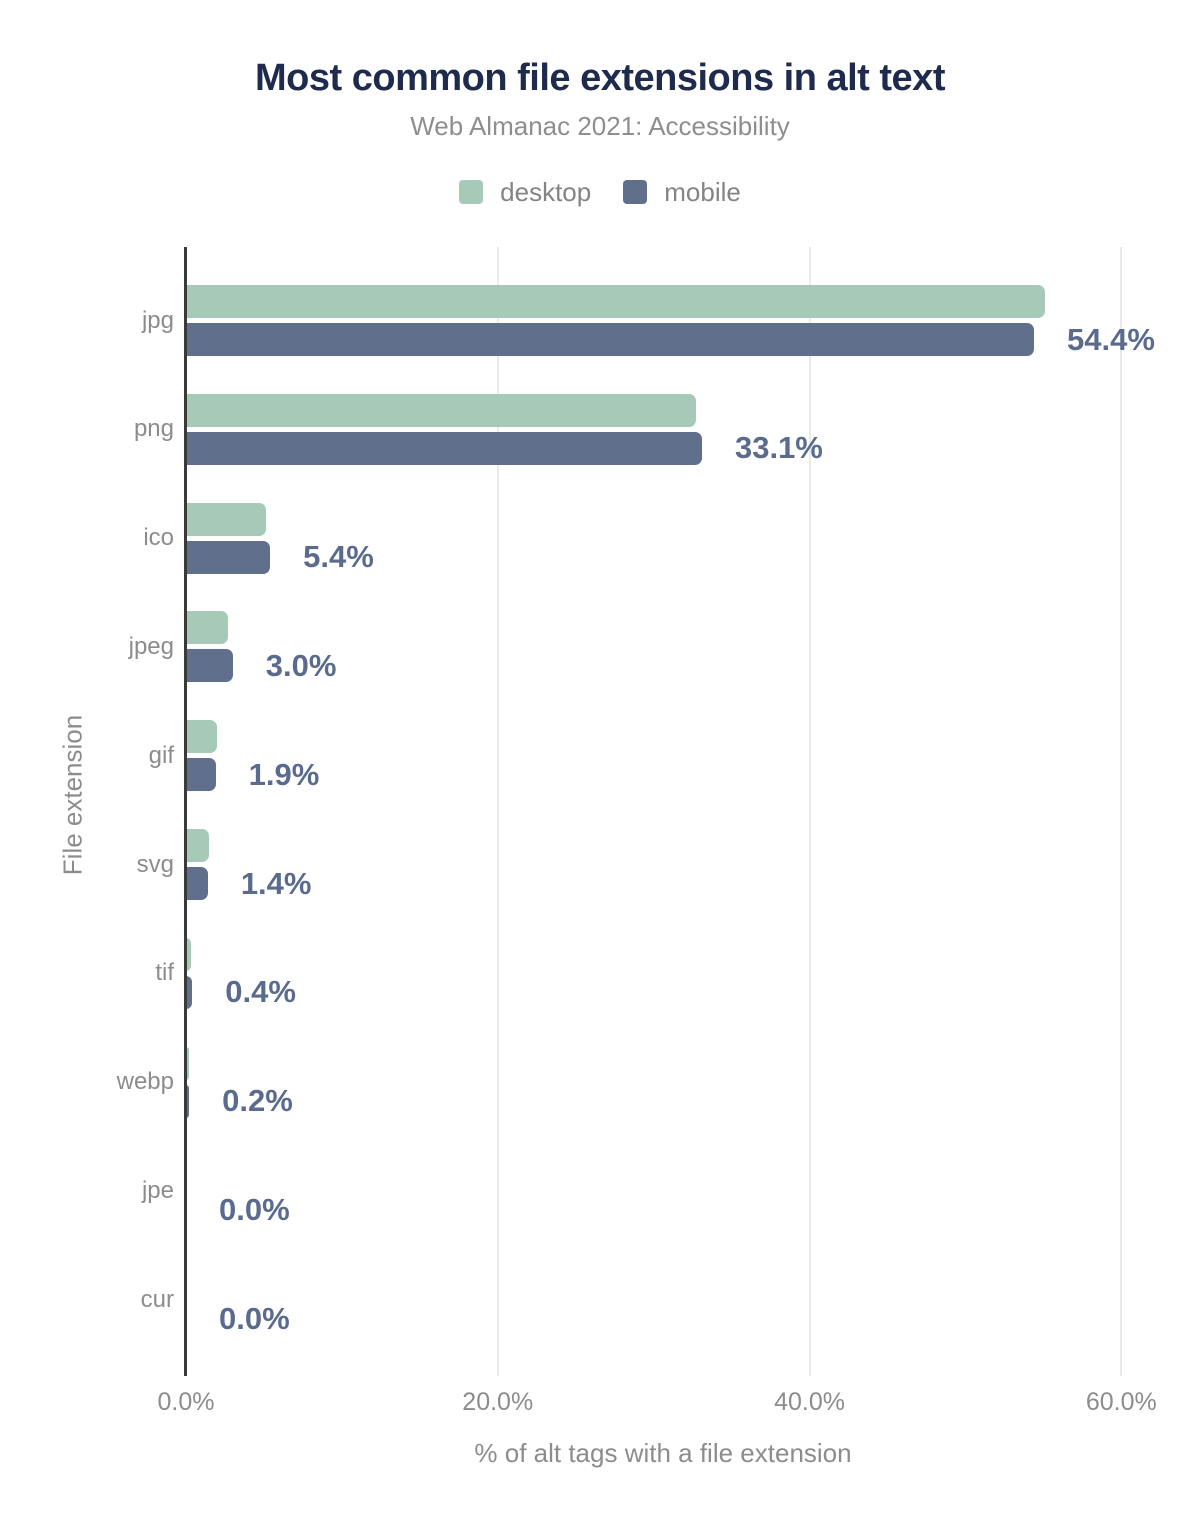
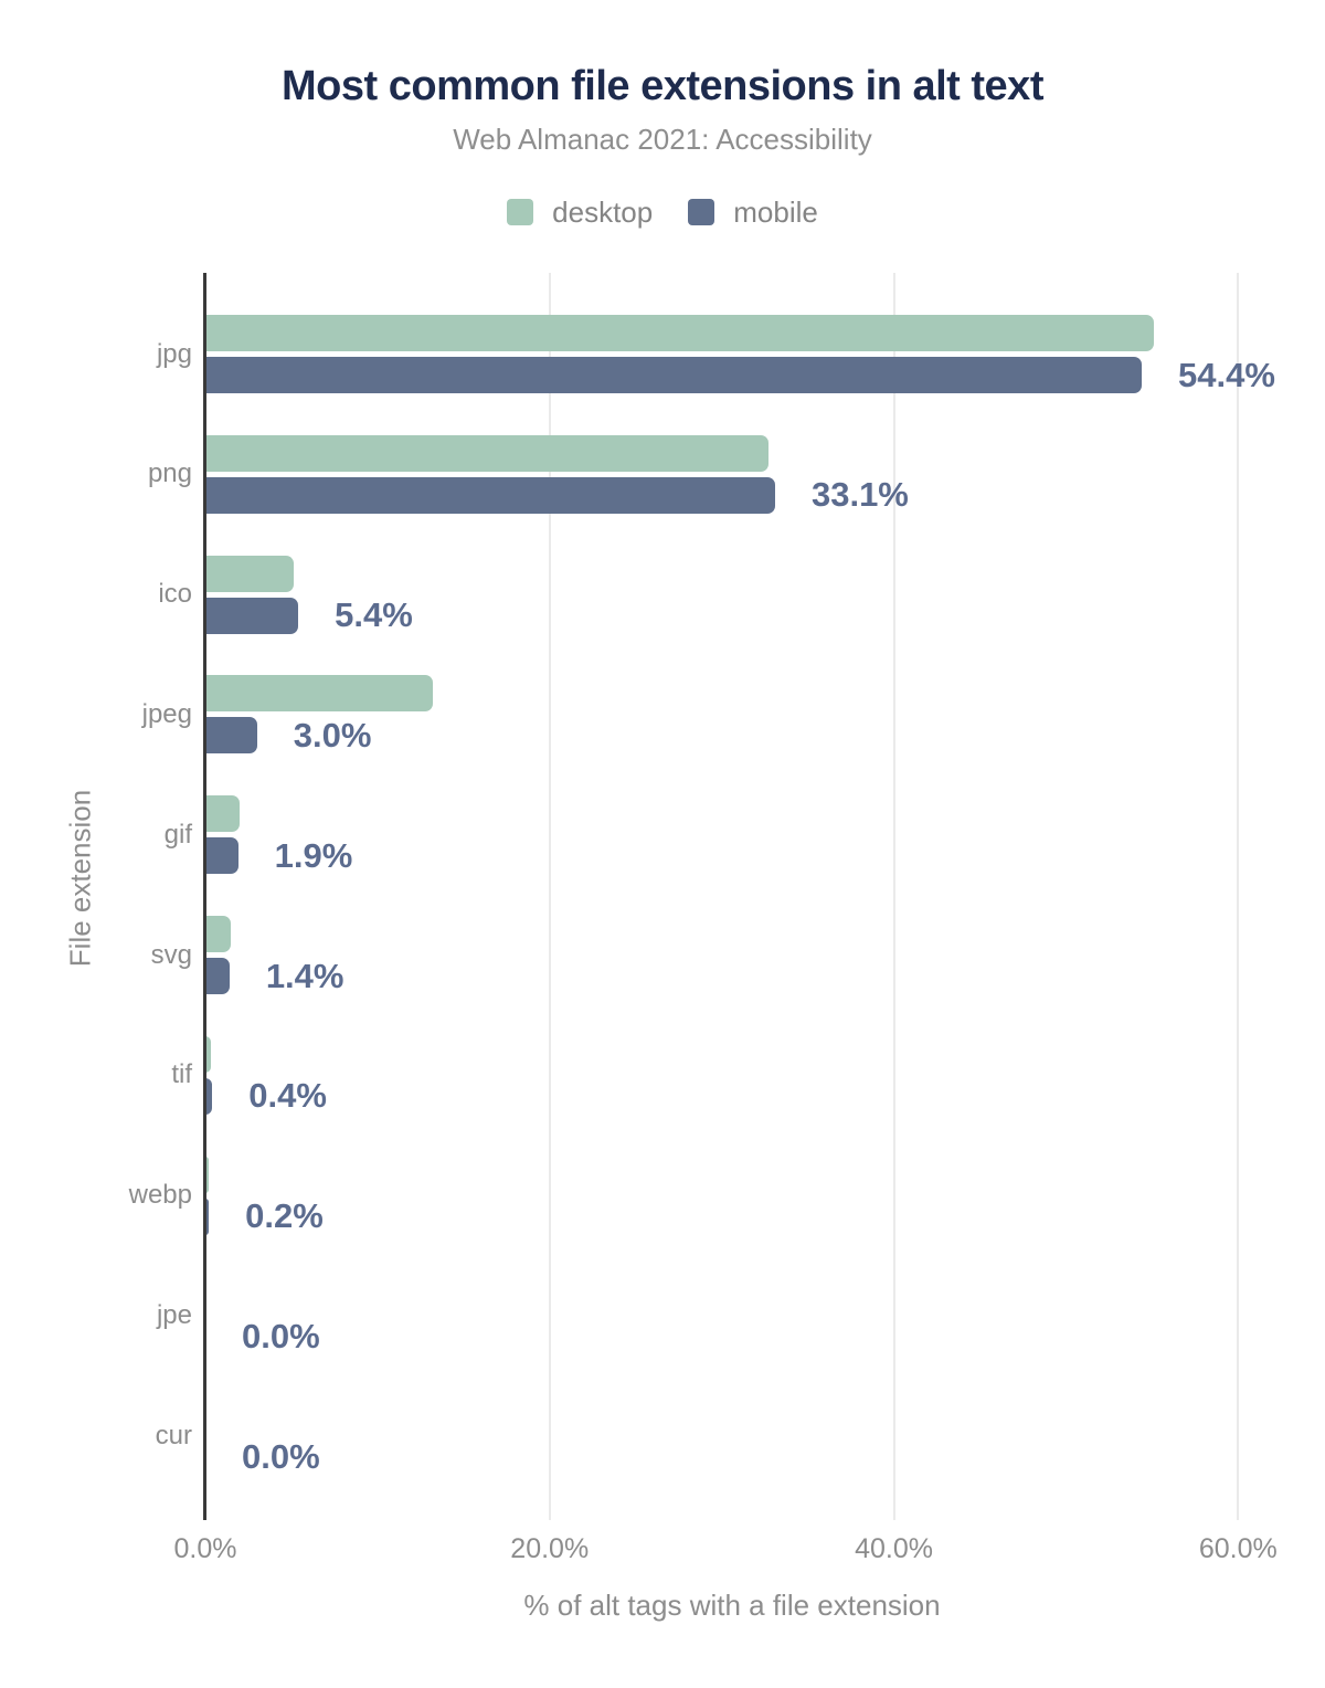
desktop/jpeg: 2.7% -> 13.2%
